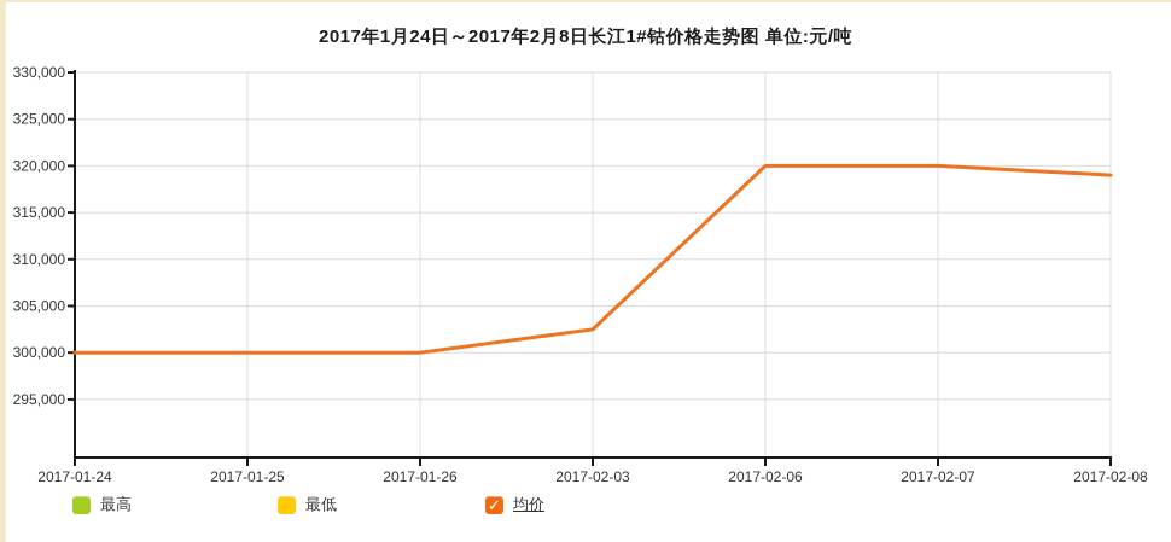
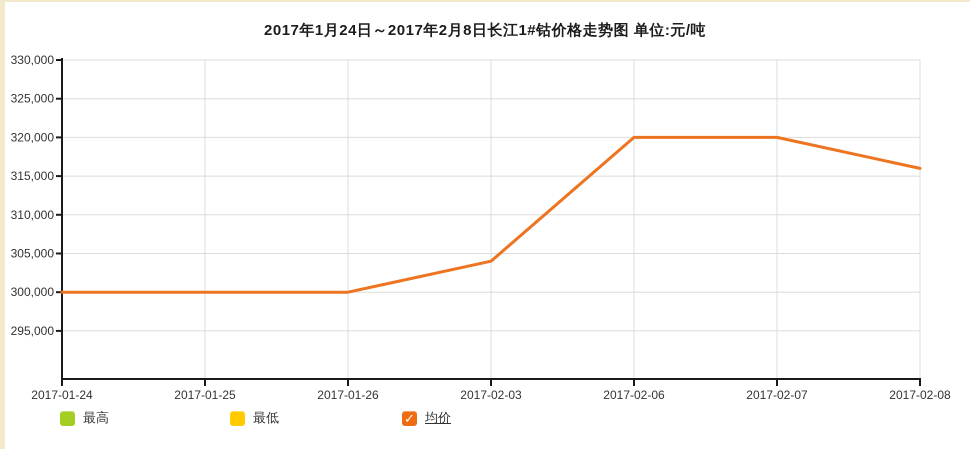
2017-02-03: 302000 -> 304000
2017-02-08: 319000 -> 316000
